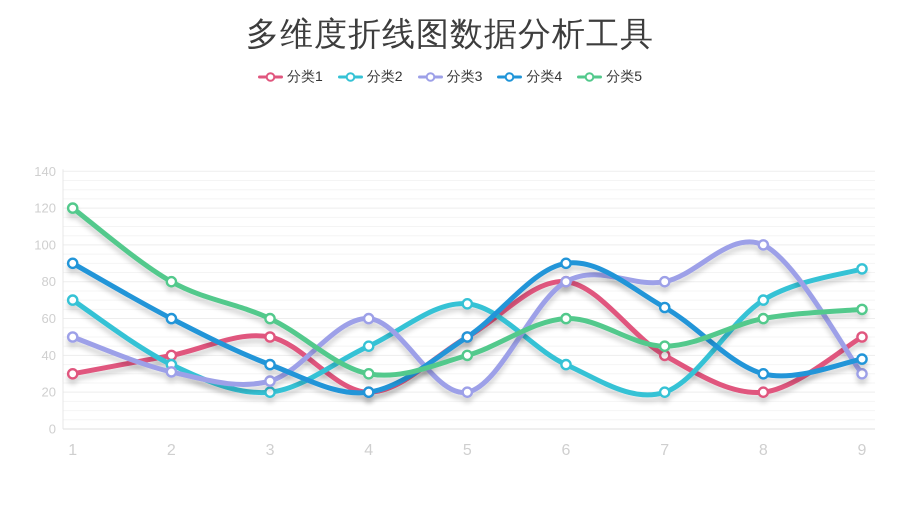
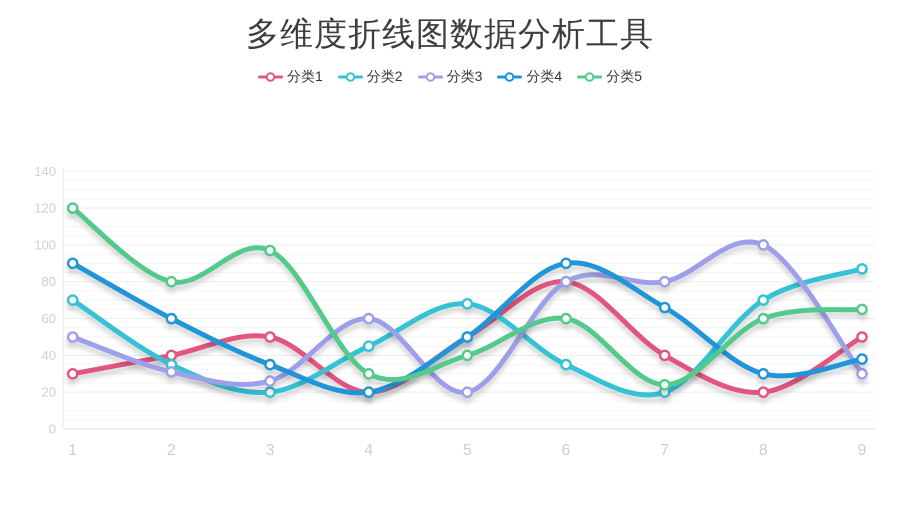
分类5/3: 60 -> 97
分类5/7: 45 -> 24
